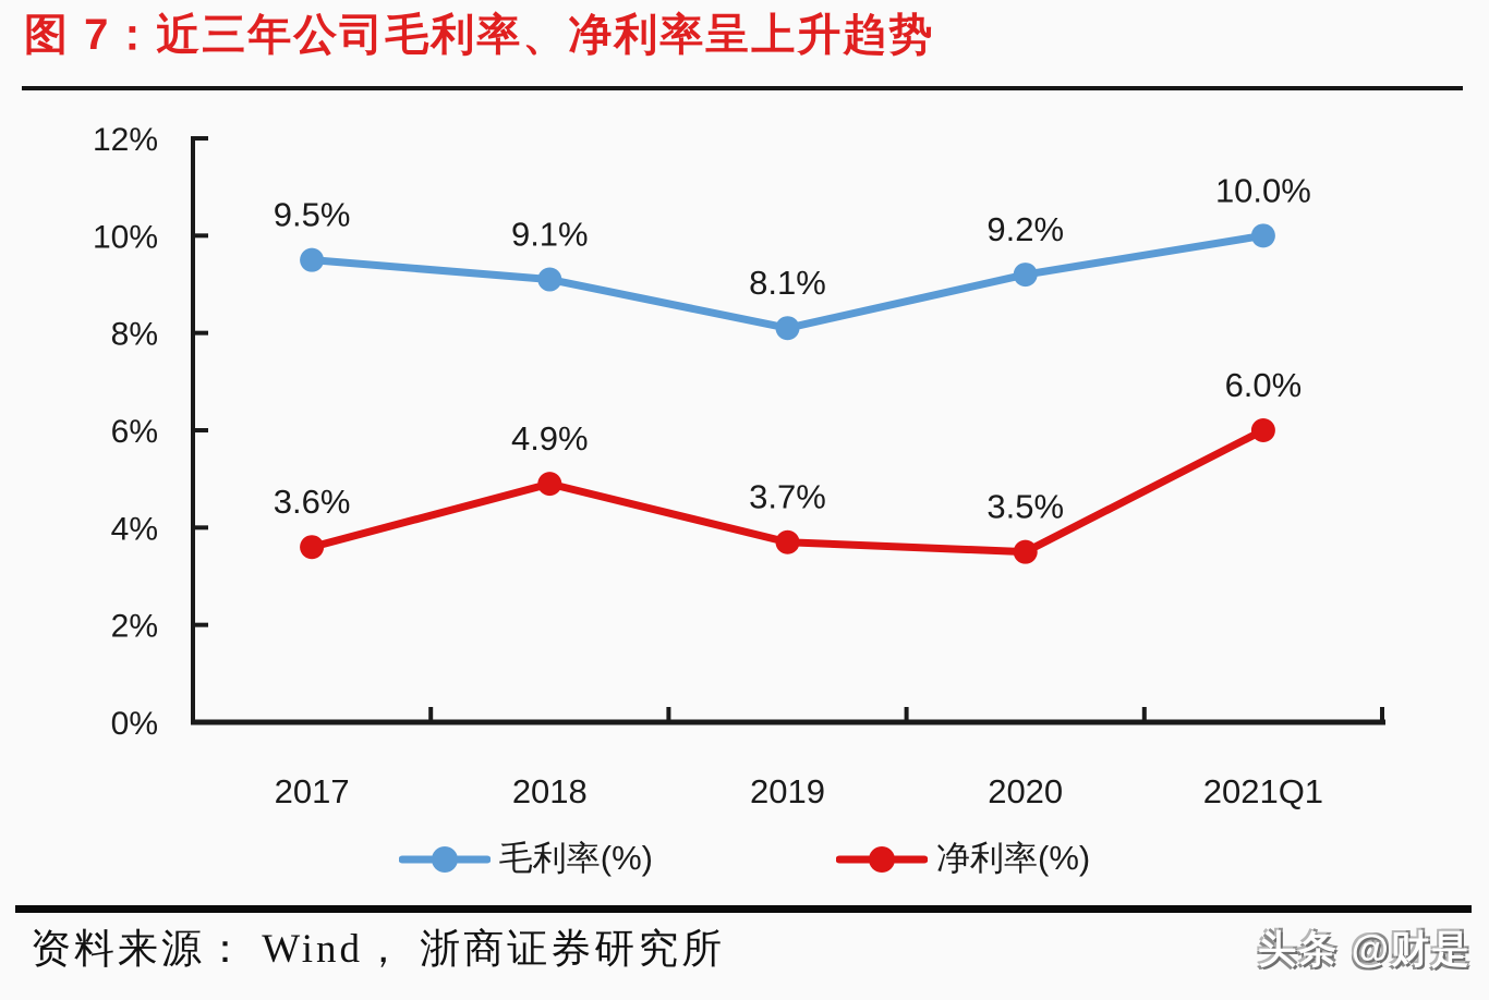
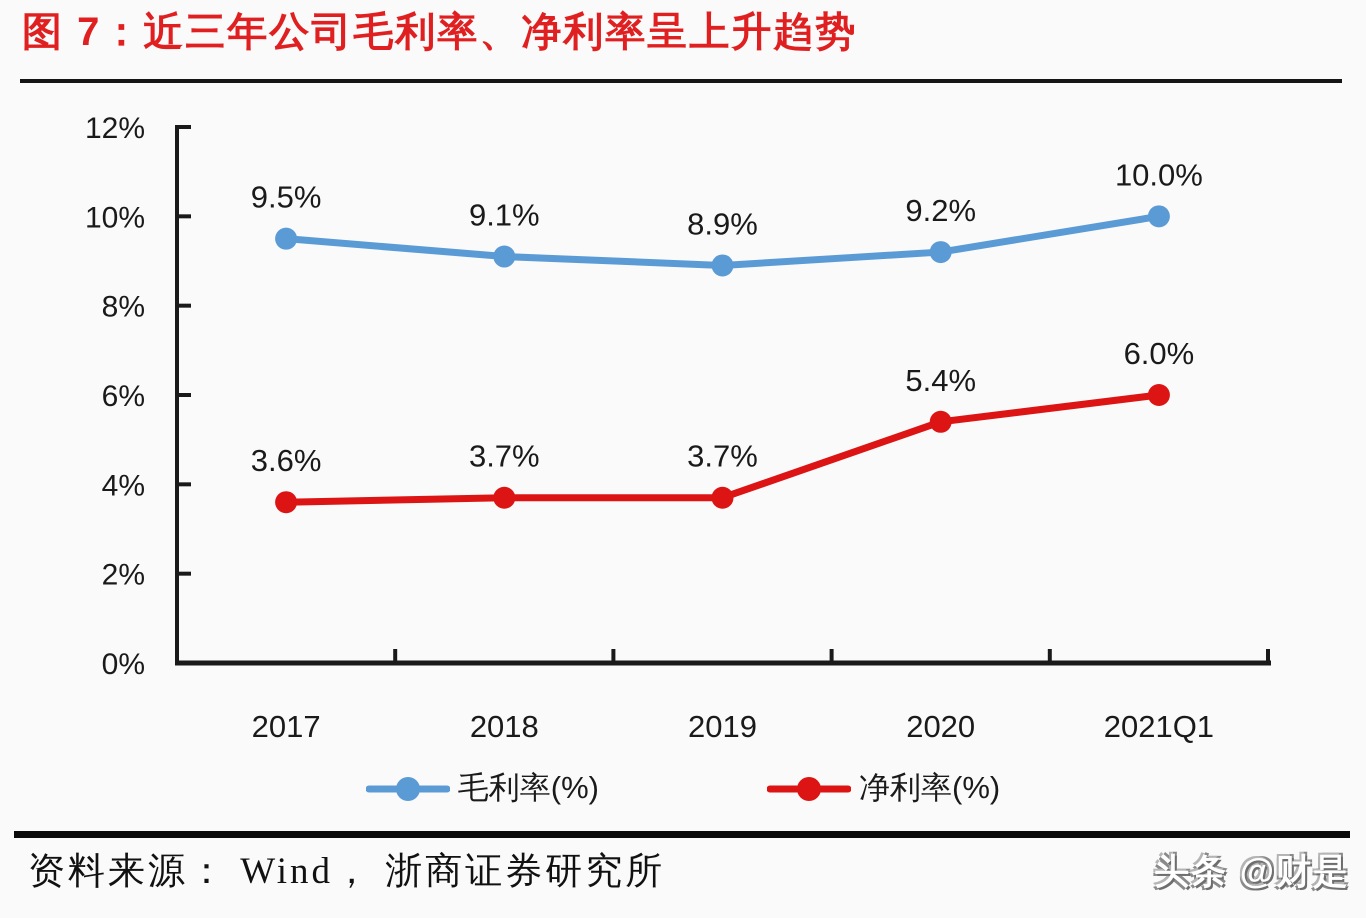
净利率(%)/2018: 4.9% -> 3.7%
毛利率(%)/2019: 8.1% -> 8.9%
净利率(%)/2020: 3.5% -> 5.4%
